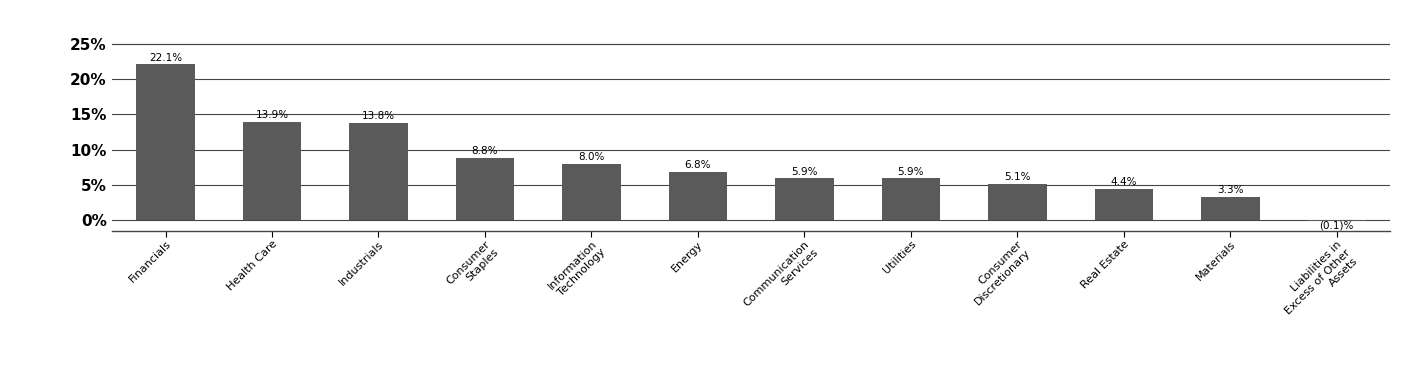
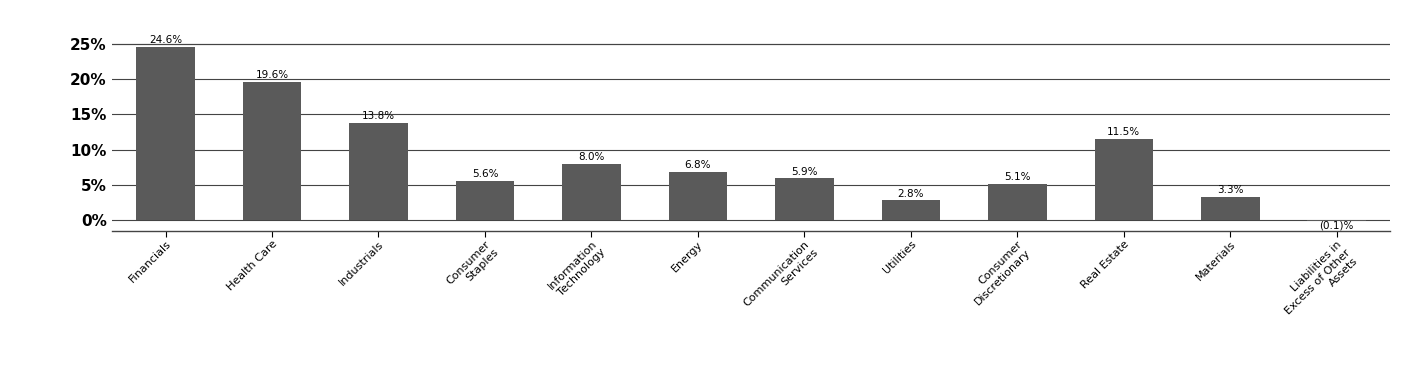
Financials: 22.1% -> 24.6%
Health Care: 13.9% -> 19.6%
Consumer Staples: 8.8% -> 5.6%
Utilities: 5.9% -> 2.8%
Real Estate: 4.4% -> 11.5%
